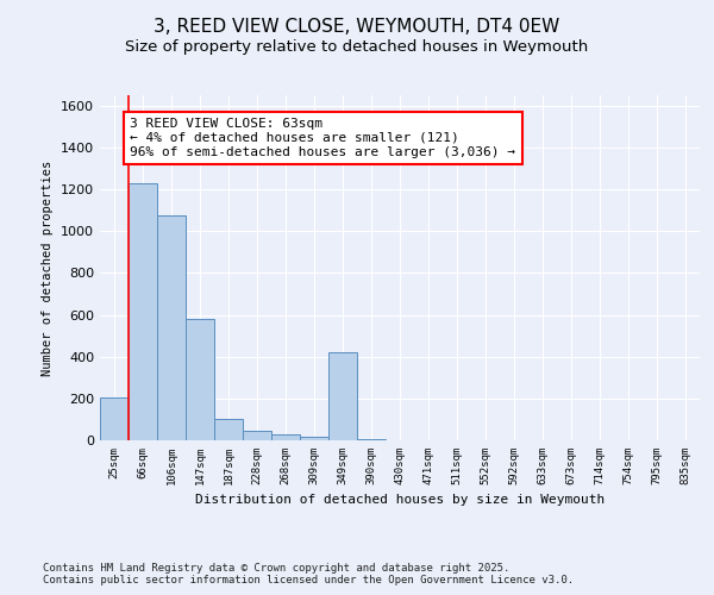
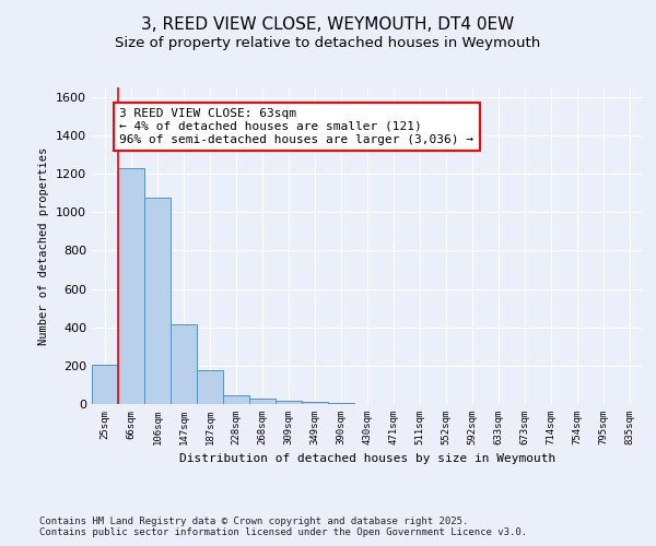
147sqm: 580 -> 420
187sqm: 100 -> 180
349sqm: 420 -> 10
